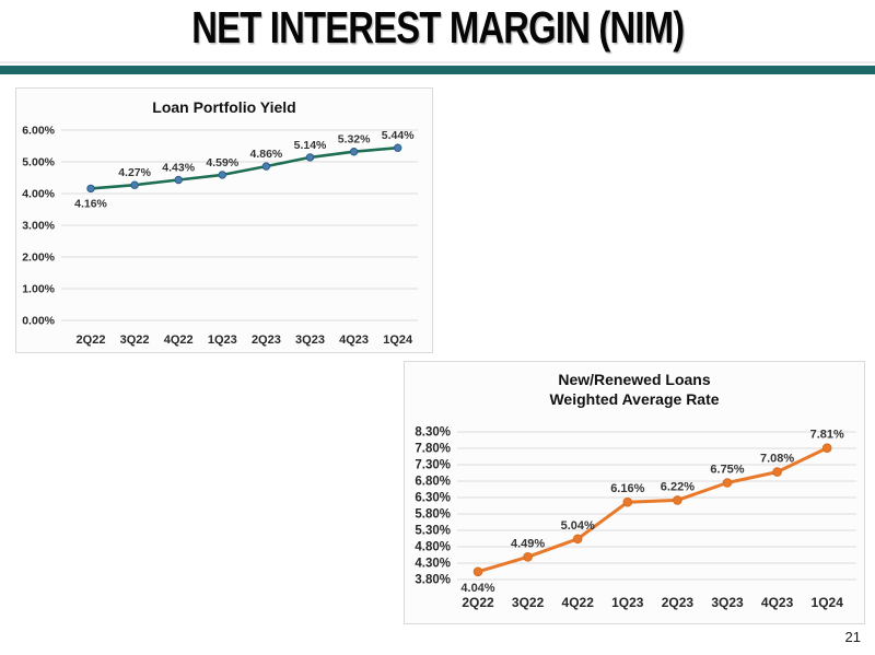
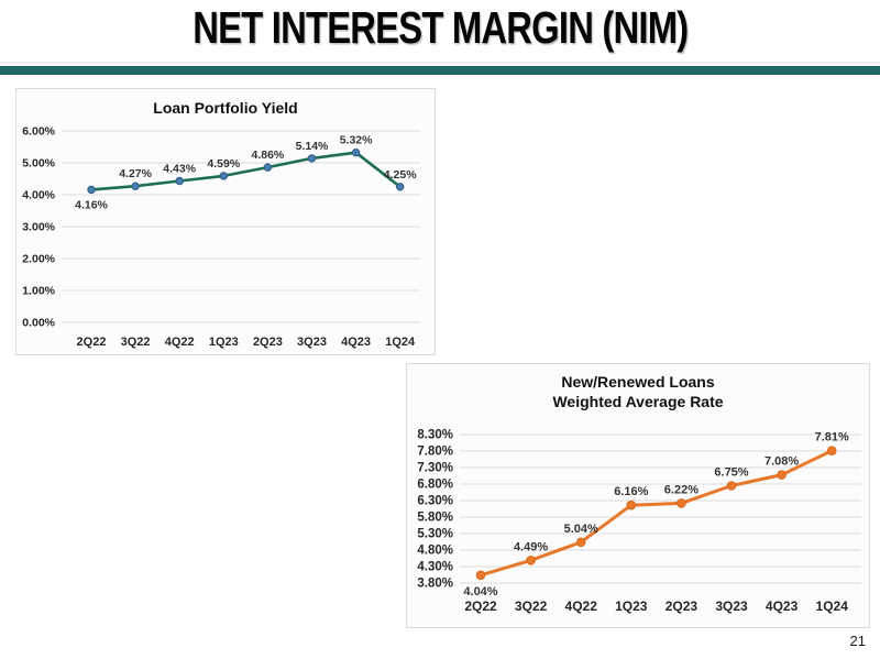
Loan Portfolio Yield/1Q24: 5.44% -> 4.25%
